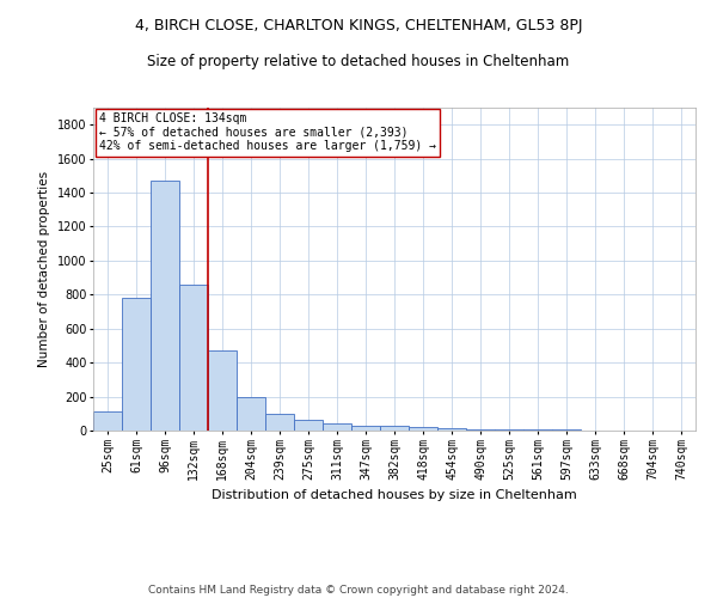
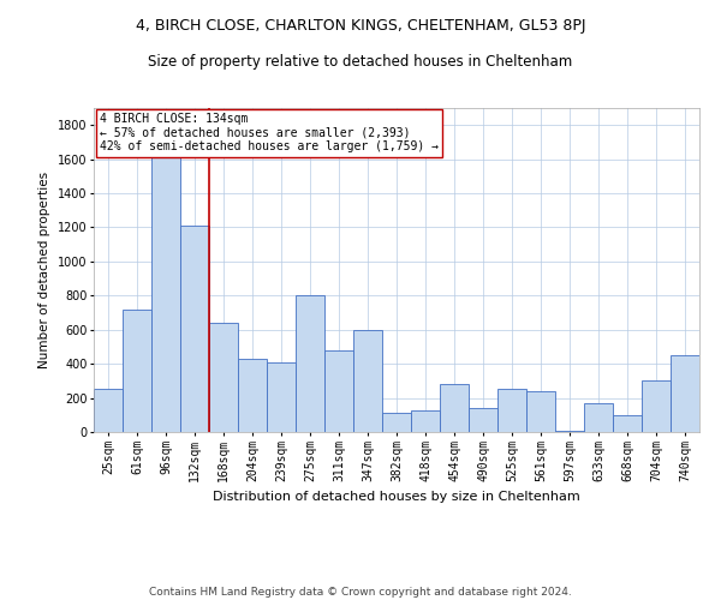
25sqm: 110 -> 250
61sqm: 780 -> 720
96sqm: 1470 -> 1630
132sqm: 860 -> 1210
168sqm: 470 -> 640
204sqm: 200 -> 430
239sqm: 100 -> 410
275sqm: 60 -> 800
311sqm: 40 -> 480
347sqm: 30 -> 600
382sqm: 20 -> 110
418sqm: 20 -> 130
454sqm: 20 -> 280
490sqm: 10 -> 140
525sqm: 10 -> 250
561sqm: 0 -> 240
633sqm: 0 -> 170
668sqm: 0 -> 100
704sqm: 0 -> 300
740sqm: 0 -> 450
